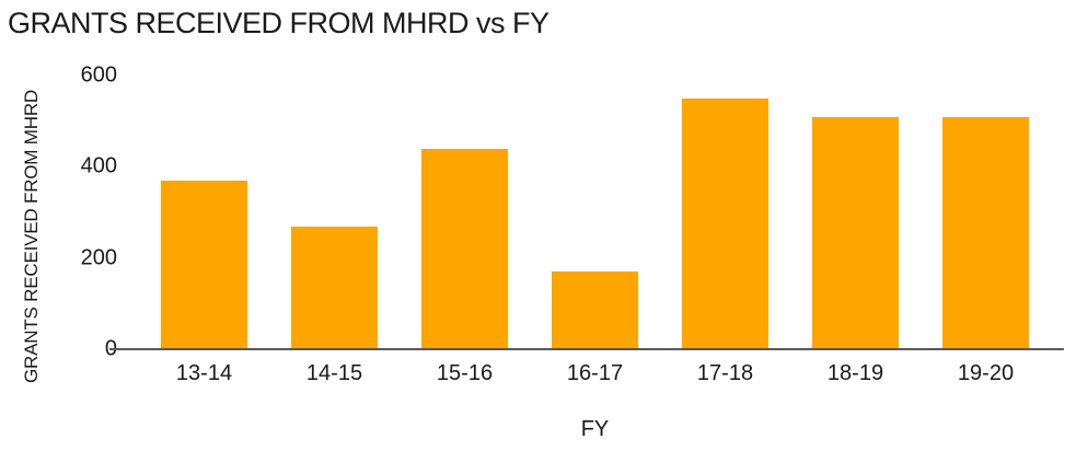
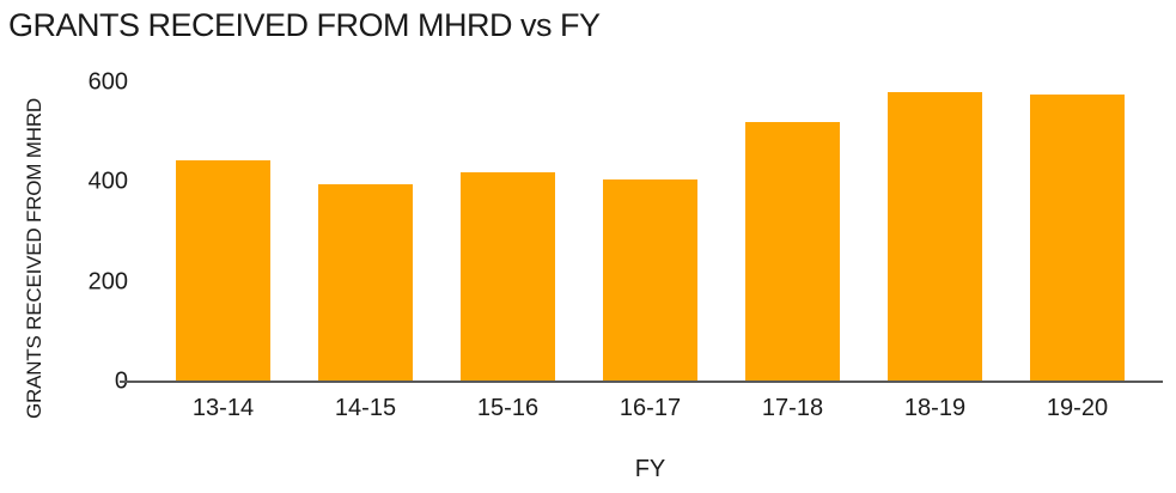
13-14: 370 -> 440
14-15: 270 -> 400
15-16: 440 -> 420
16-17: 170 -> 400
17-18: 550 -> 520
18-19: 510 -> 580
19-20: 510 -> 580
